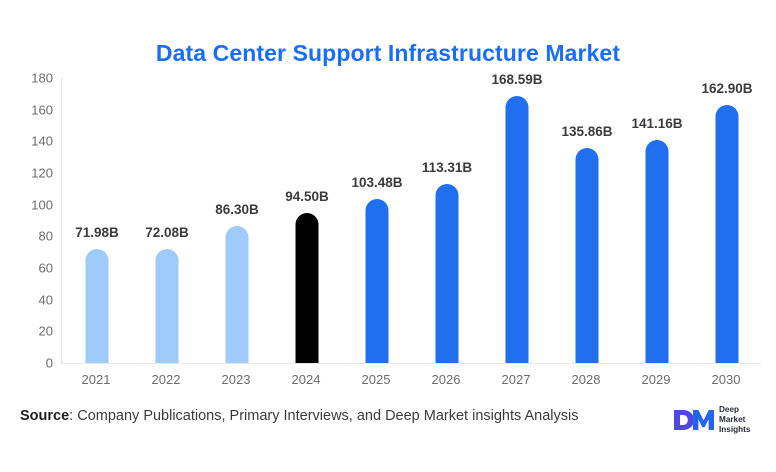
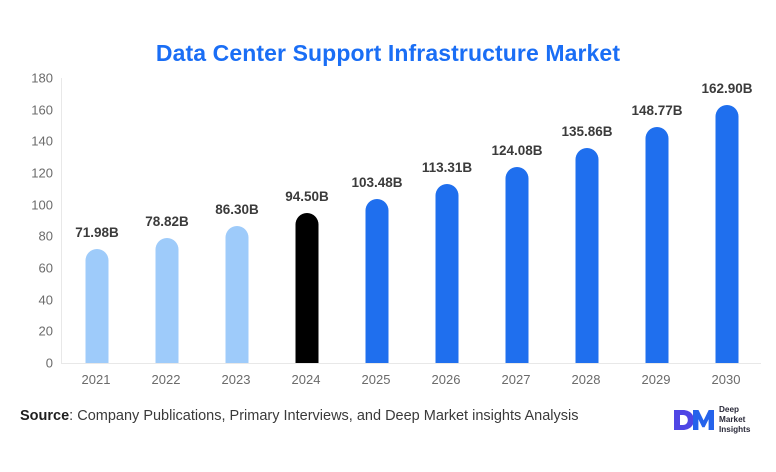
2022: 72.08B -> 78.82B
2027: 168.59B -> 124.08B
2029: 141.16B -> 148.77B
